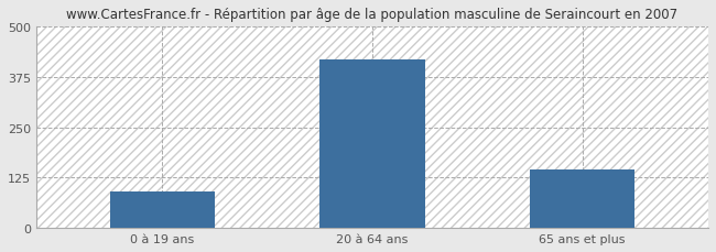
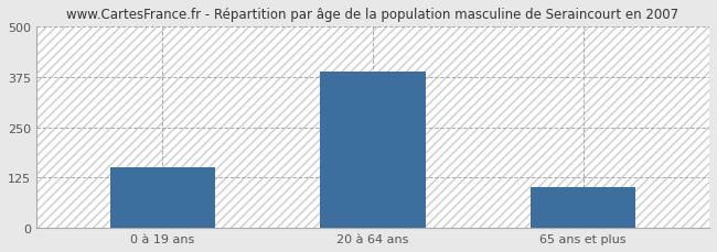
0 à 19 ans: 90 -> 152
20 à 64 ans: 420 -> 390
65 ans et plus: 145 -> 103
